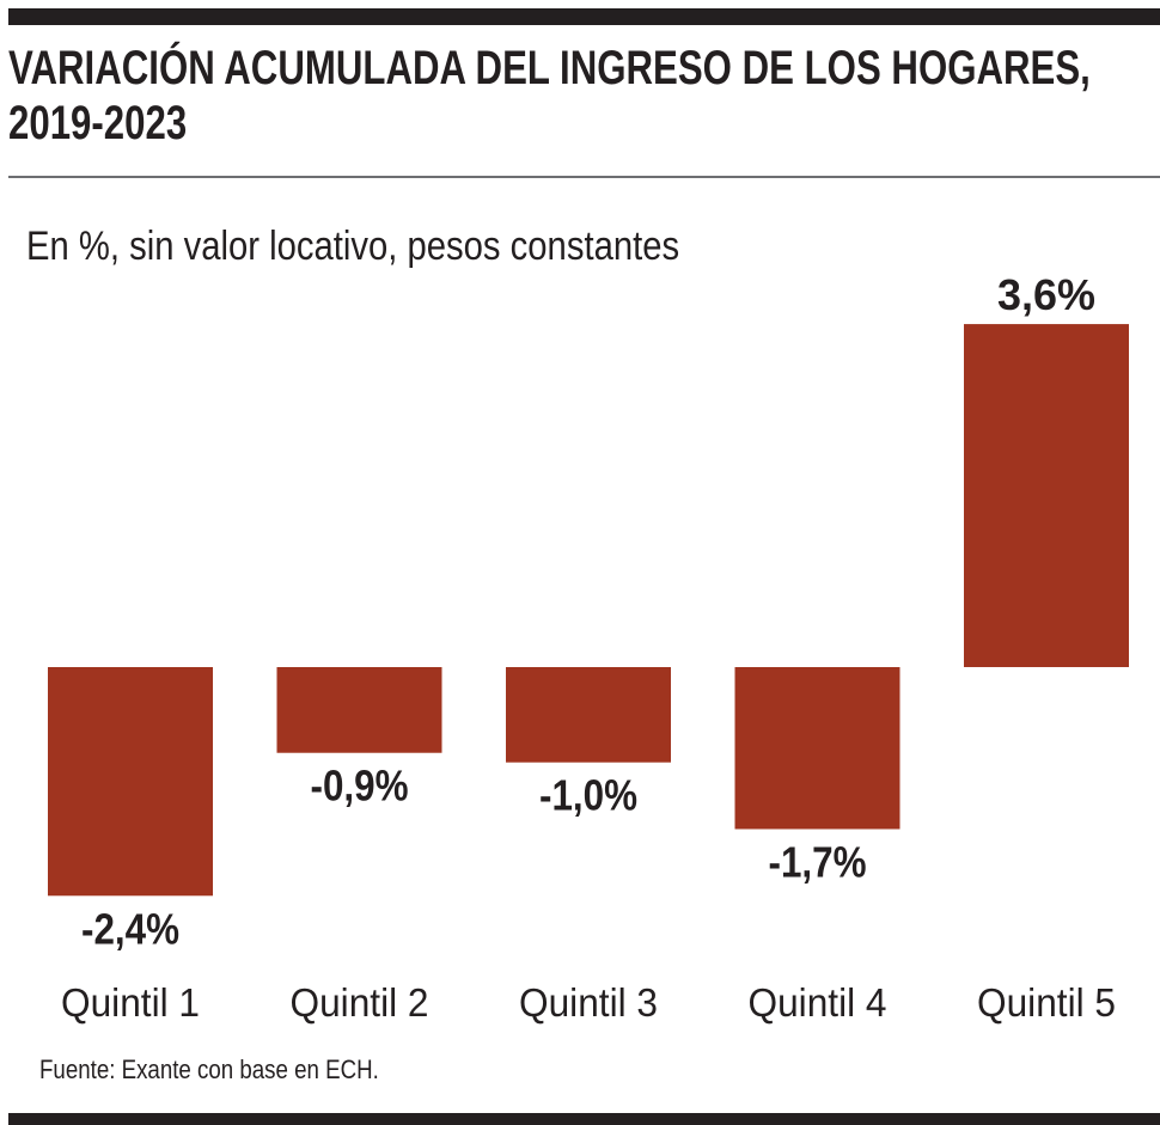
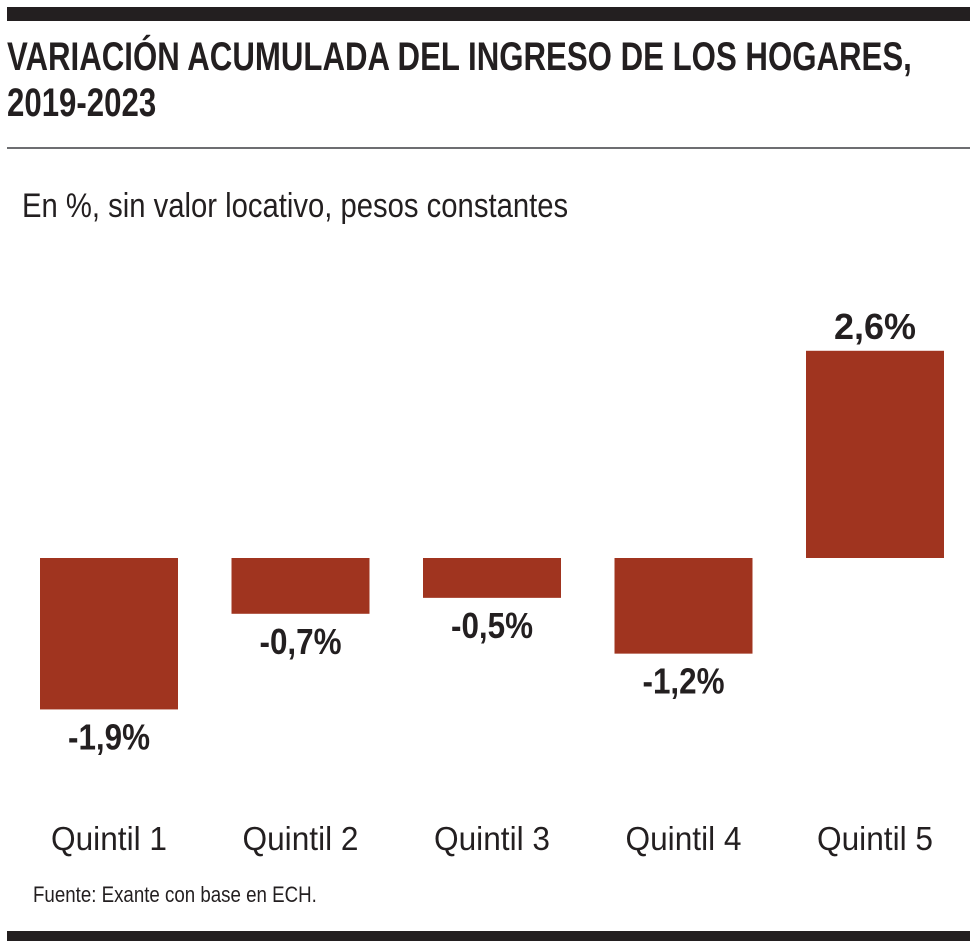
Quintil 1: -2,4% -> -1,9%
Quintil 2: -0,9% -> -0,7%
Quintil 3: -1,0% -> -0,5%
Quintil 4: -1,7% -> -1,2%
Quintil 5: 3,6% -> 2,6%
